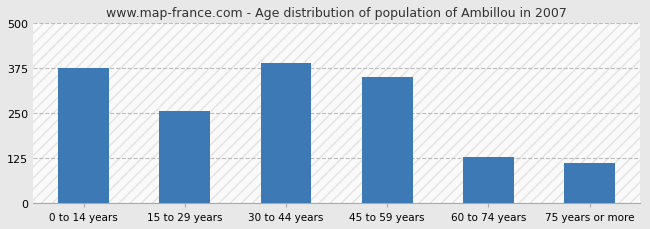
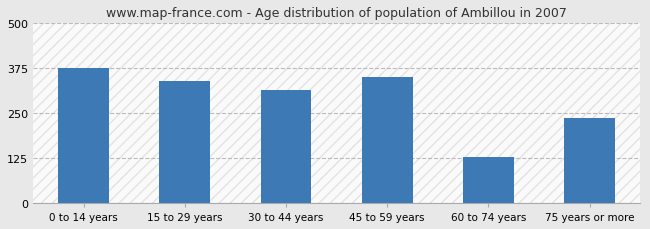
15 to 29 years: 255 -> 340
30 to 44 years: 390 -> 315
75 years or more: 112 -> 235
